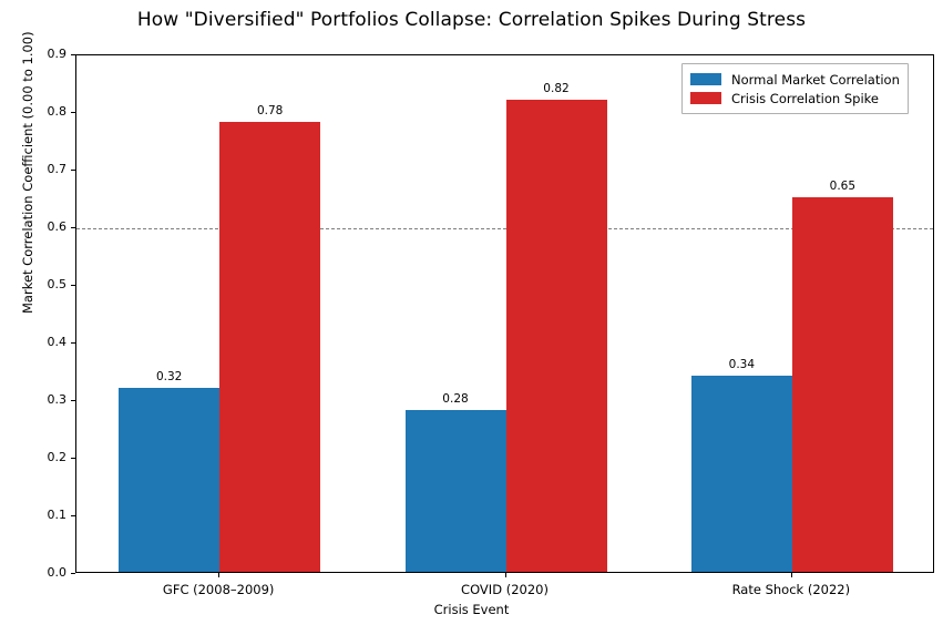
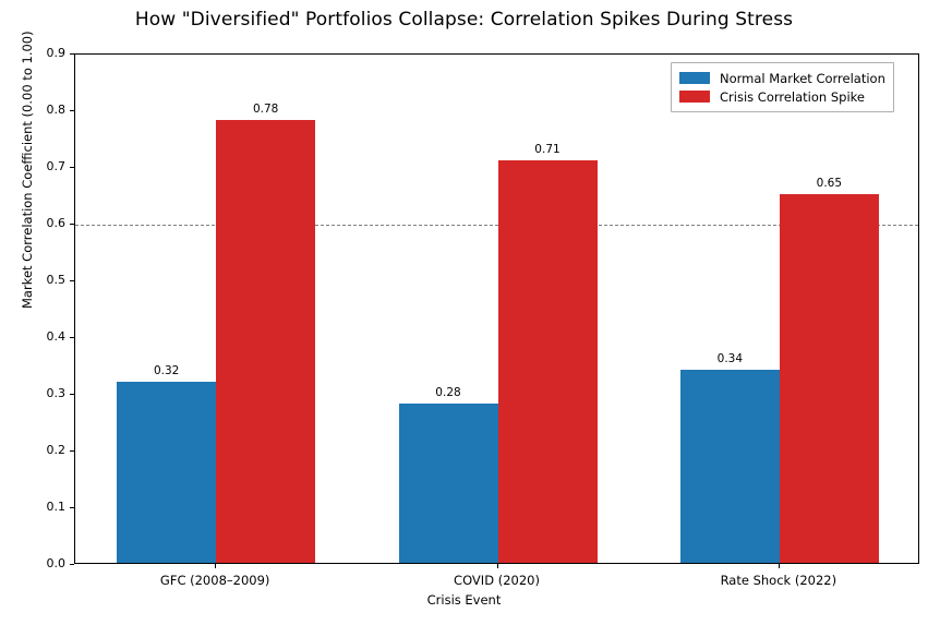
Crisis Correlation Spike/COVID (2020): 0.82 -> 0.71
